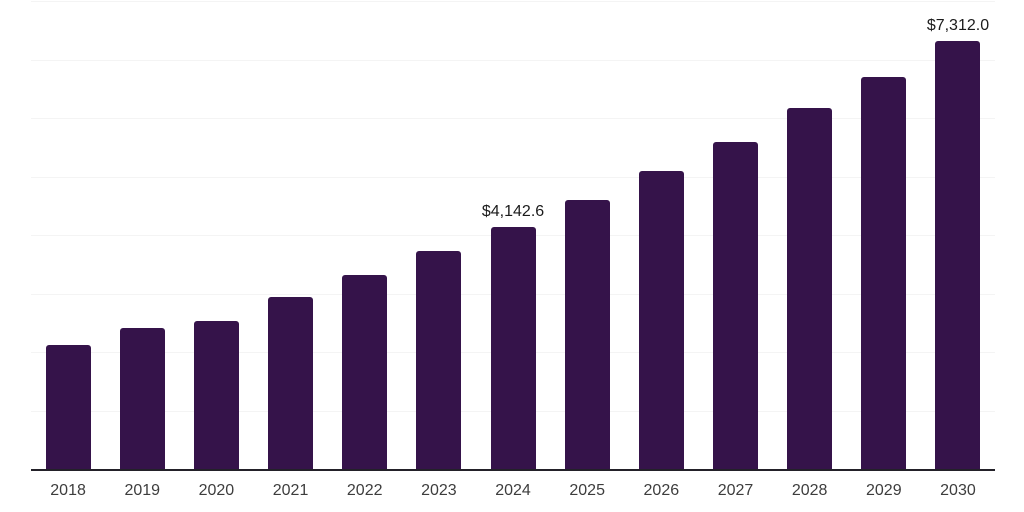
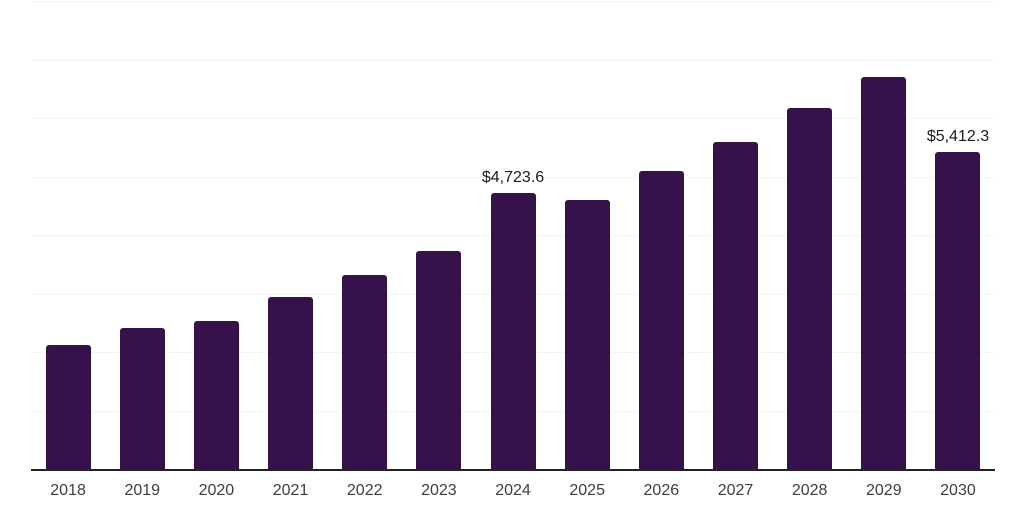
2024: $4,142.6 -> $4,723.6
2030: $7,312.0 -> $5,412.3
